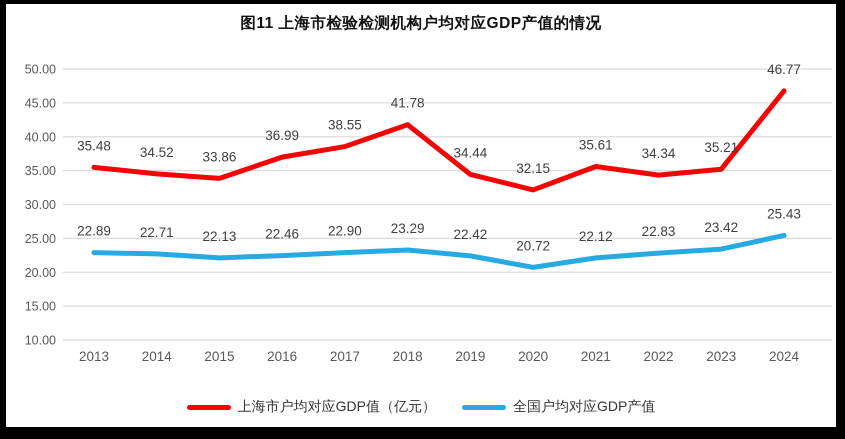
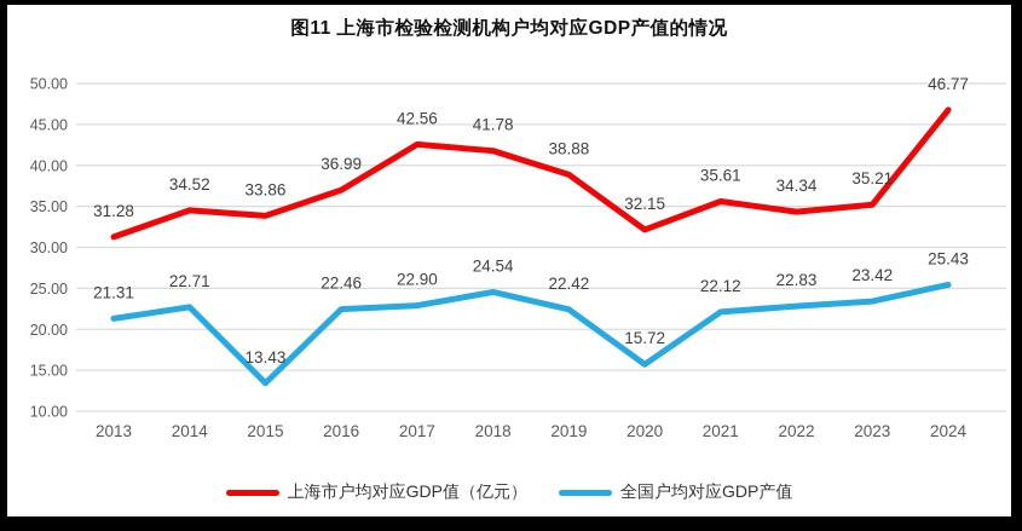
上海市户均对应GDP值（亿元）/2013: 35.48 -> 31.28
全国户均对应GDP产值/2013: 22.89 -> 21.31
全国户均对应GDP产值/2015: 22.13 -> 13.43
上海市户均对应GDP值（亿元）/2017: 38.55 -> 42.56
全国户均对应GDP产值/2018: 23.29 -> 24.54
上海市户均对应GDP值（亿元）/2019: 34.44 -> 38.88
全国户均对应GDP产值/2020: 20.72 -> 15.72
